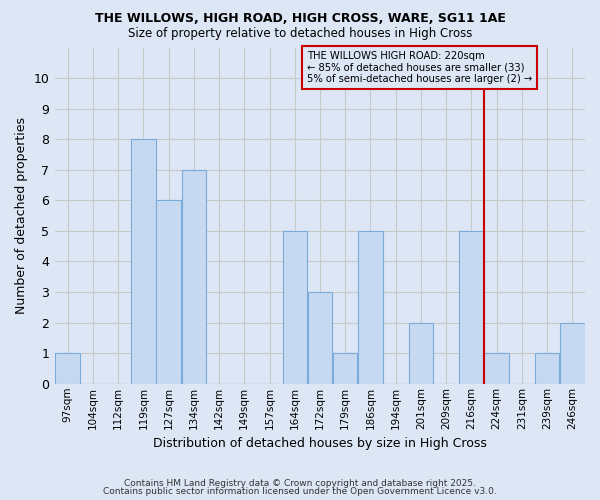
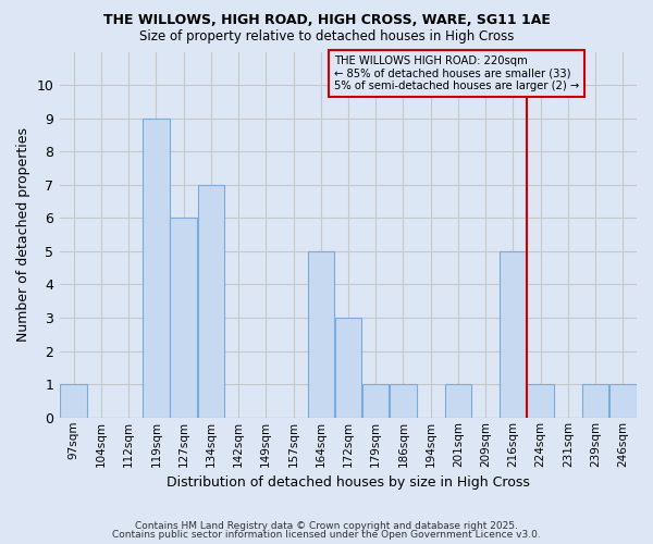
119sqm: 8 -> 9
186sqm: 5 -> 1
201sqm: 2 -> 1
246sqm: 2 -> 1
